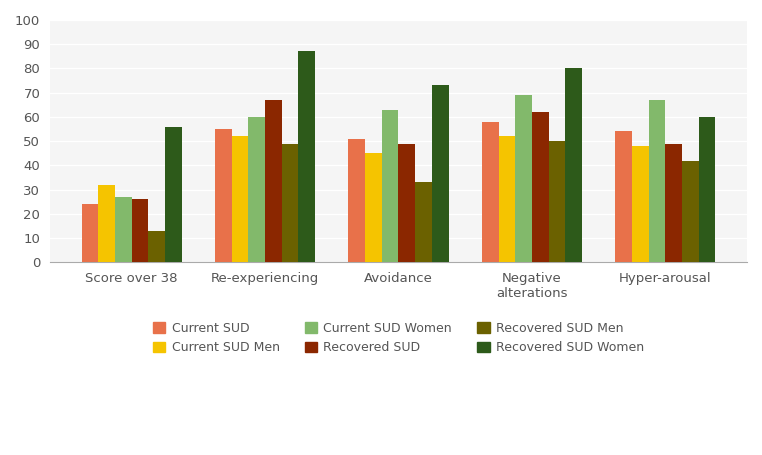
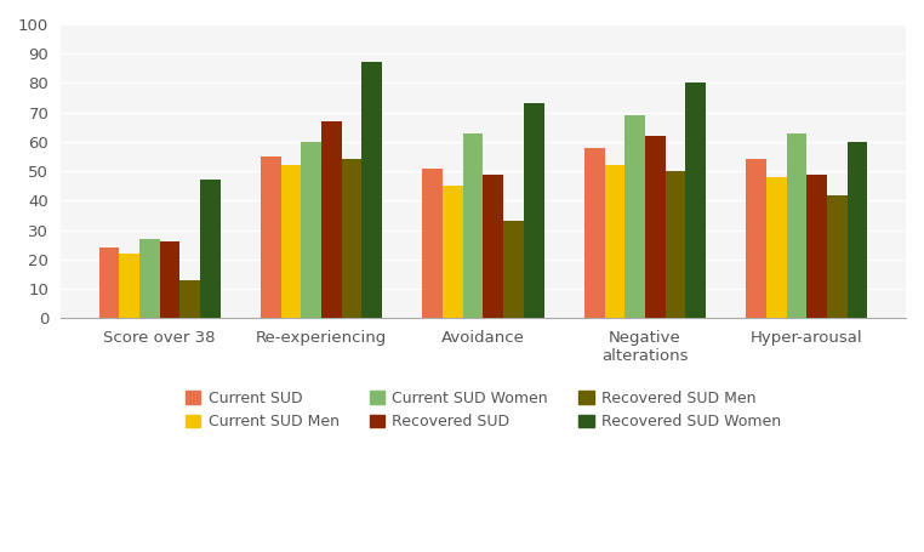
Current SUD Men/Score over 38: 32 -> 22
Recovered SUD Women/Score over 38: 56 -> 47
Recovered SUD Men/Re-experiencing: 49 -> 54
Current SUD Women/Hyper-arousal: 67 -> 63
